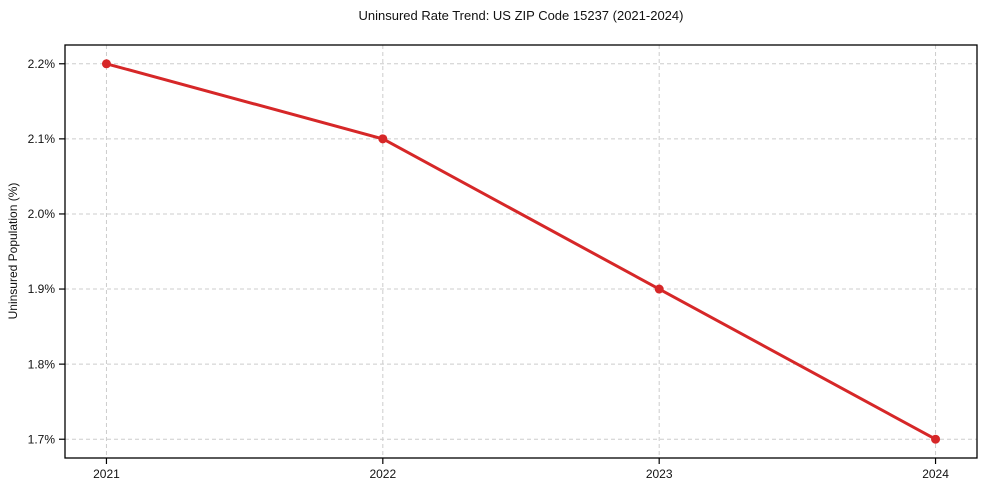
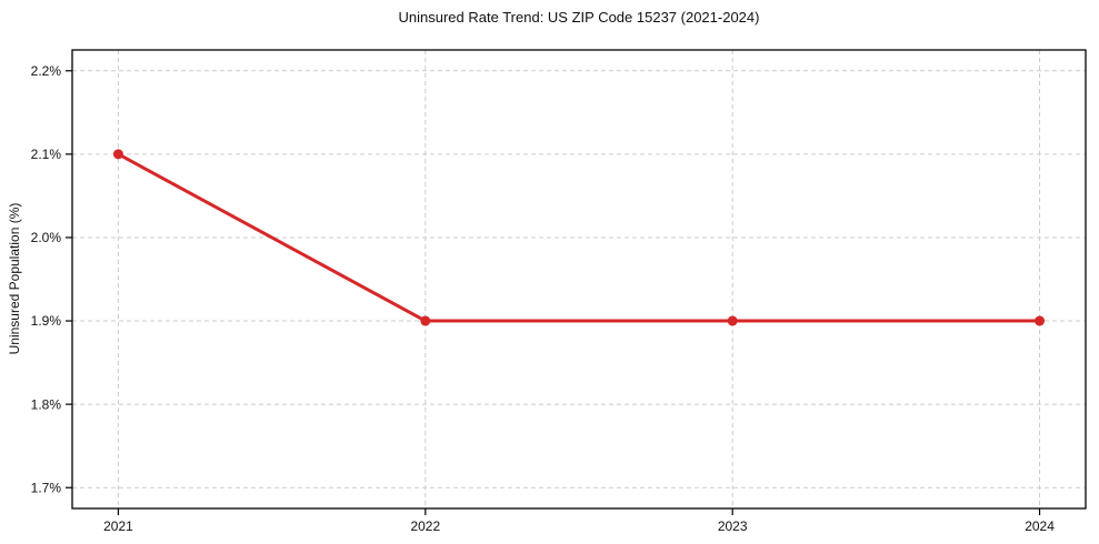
2021: 2.2% -> 2.1%
2022: 2.1% -> 1.9%
2024: 1.7% -> 1.9%
